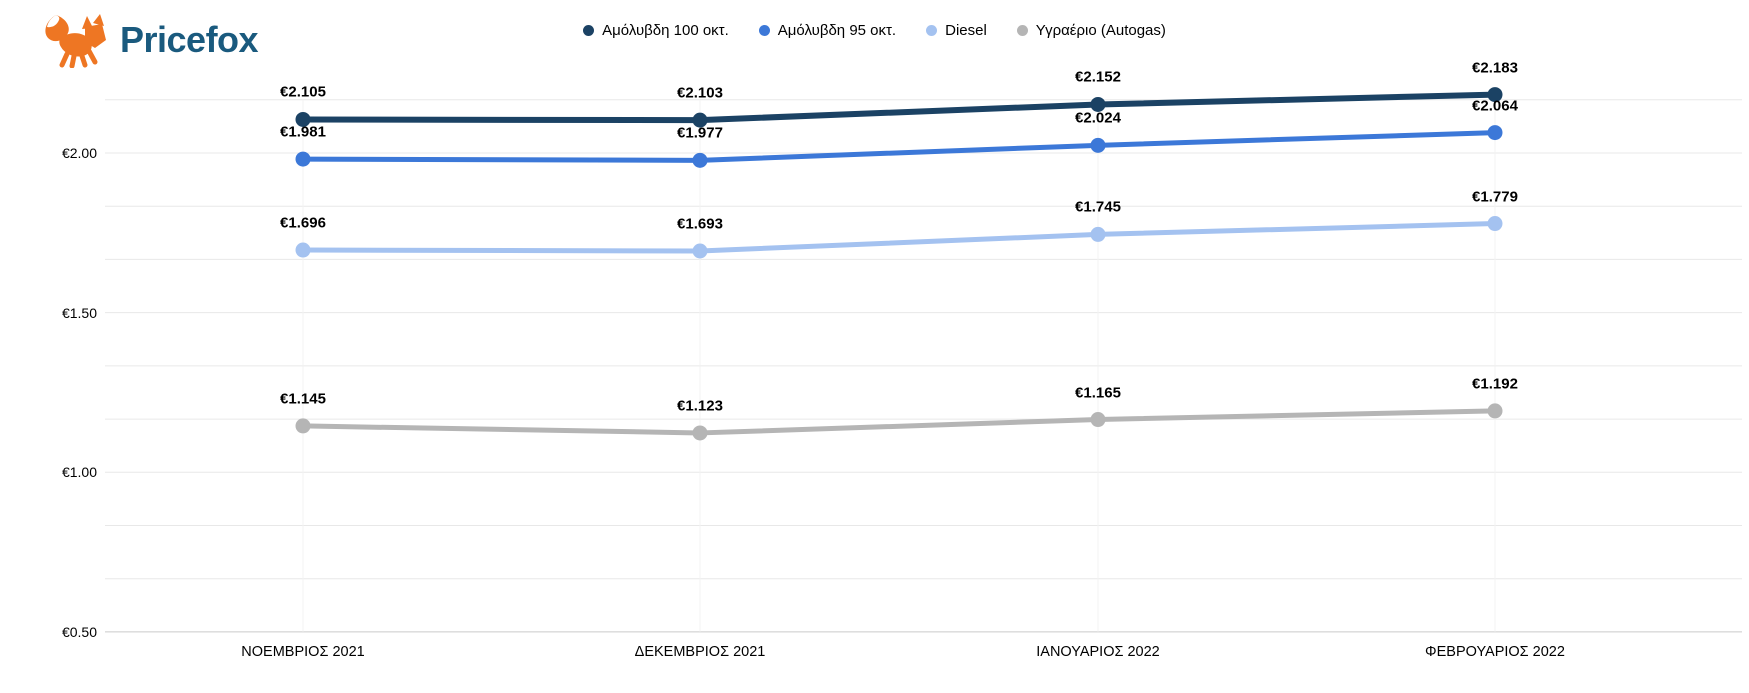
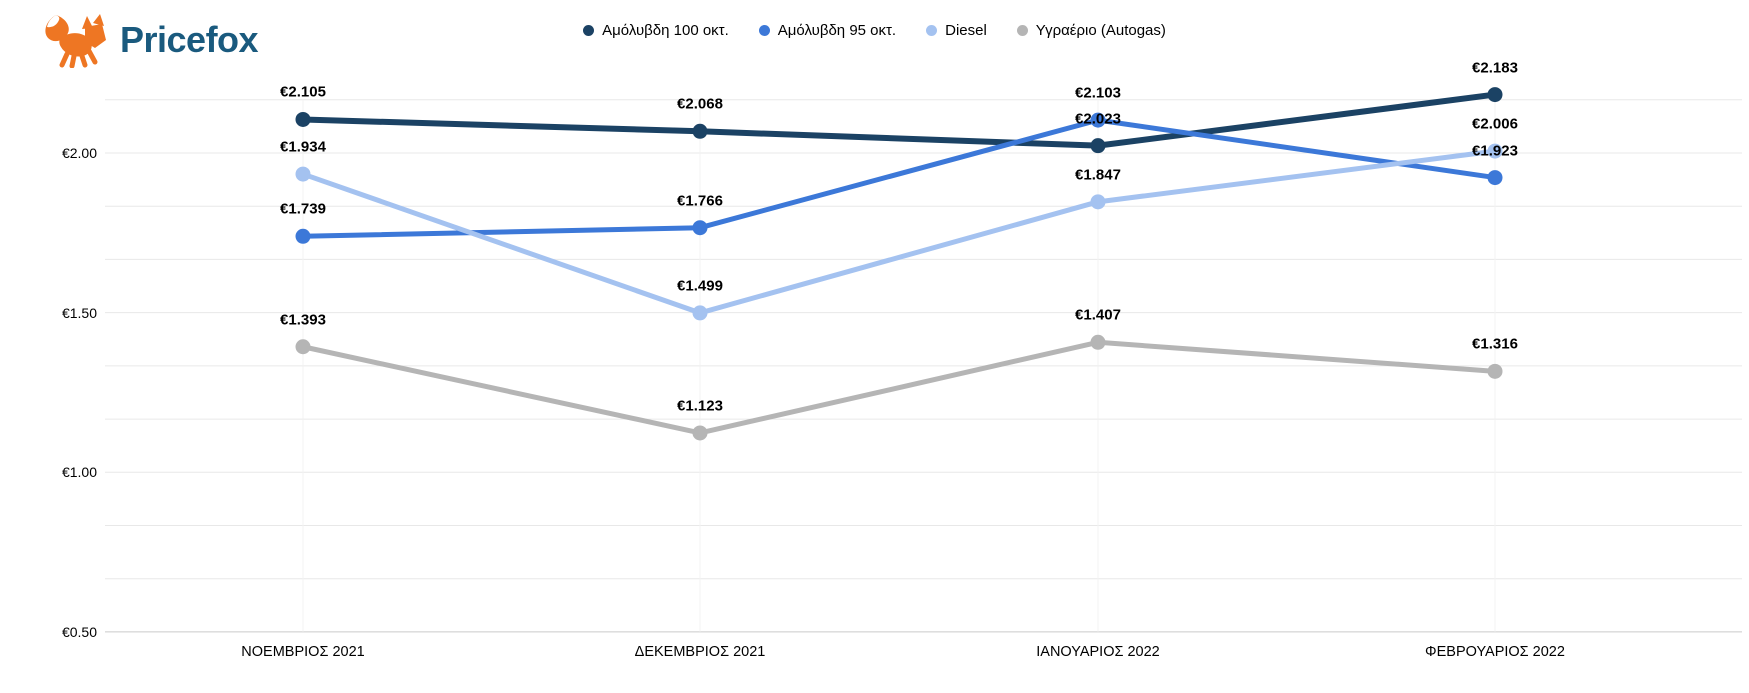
Αμόλυβδη 95 οκτ./ΝΟΕΜΒΡΙΟΣ 2021: €1.981 -> €1.739
Diesel/ΝΟΕΜΒΡΙΟΣ 2021: €1.696 -> €1.934
Υγραέριο (Autogas)/ΝΟΕΜΒΡΙΟΣ 2021: €1.145 -> €1.393
Αμόλυβδη 100 οκτ./ΔΕΚΕΜΒΡΙΟΣ 2021: €2.103 -> €2.068
Αμόλυβδη 95 οκτ./ΔΕΚΕΜΒΡΙΟΣ 2021: €1.977 -> €1.766
Diesel/ΔΕΚΕΜΒΡΙΟΣ 2021: €1.693 -> €1.499
Αμόλυβδη 100 οκτ./ΙΑΝΟΥΑΡΙΟΣ 2022: €2.152 -> €2.023
Αμόλυβδη 95 οκτ./ΙΑΝΟΥΑΡΙΟΣ 2022: €2.024 -> €2.103
Diesel/ΙΑΝΟΥΑΡΙΟΣ 2022: €1.745 -> €1.847
Υγραέριο (Autogas)/ΙΑΝΟΥΑΡΙΟΣ 2022: €1.165 -> €1.407
Αμόλυβδη 95 οκτ./ΦΕΒΡΟΥΑΡΙΟΣ 2022: €2.064 -> €1.923
Diesel/ΦΕΒΡΟΥΑΡΙΟΣ 2022: €1.779 -> €2.006
Υγραέριο (Autogas)/ΦΕΒΡΟΥΑΡΙΟΣ 2022: €1.192 -> €1.316
